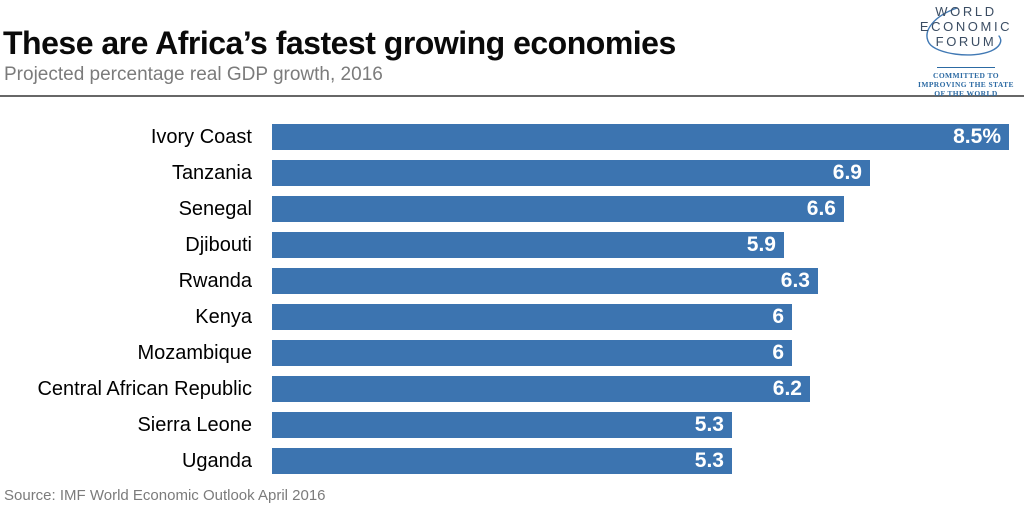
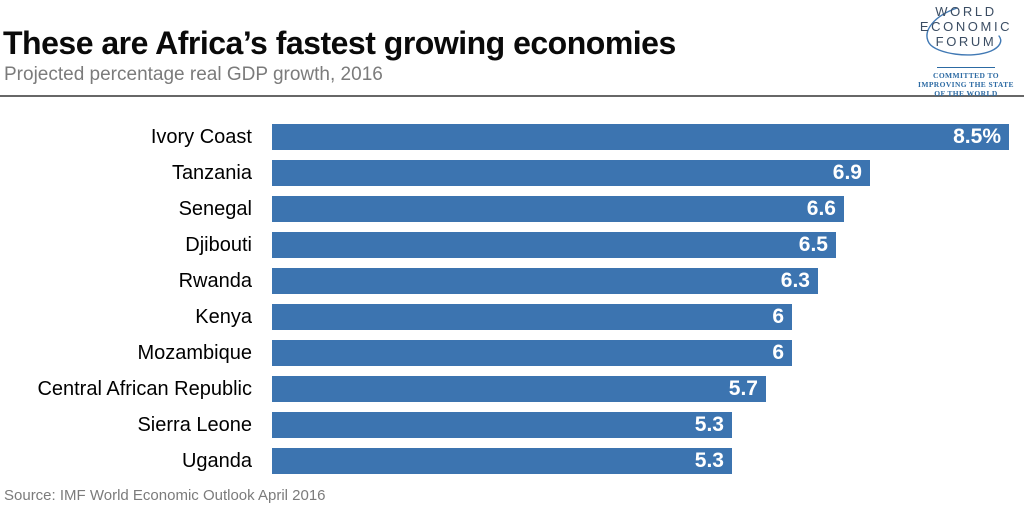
Djibouti: 5.9 -> 6.5
Central African Republic: 6.2 -> 5.7
